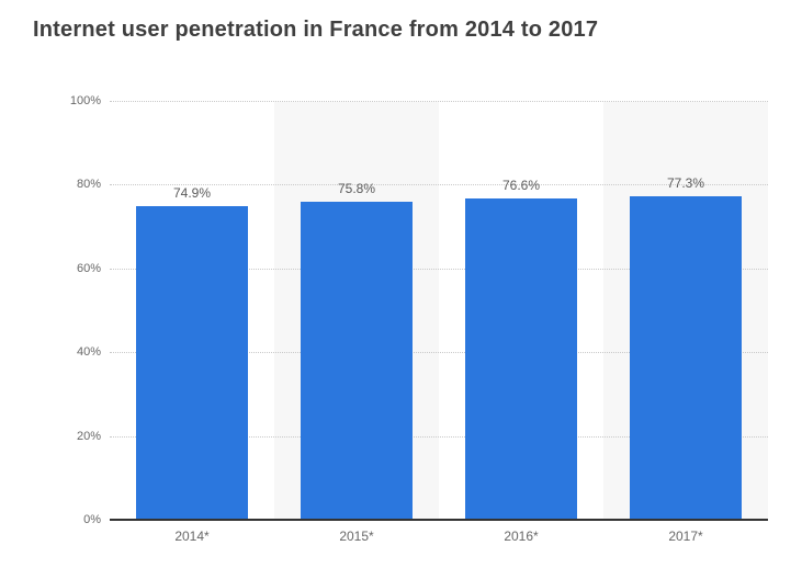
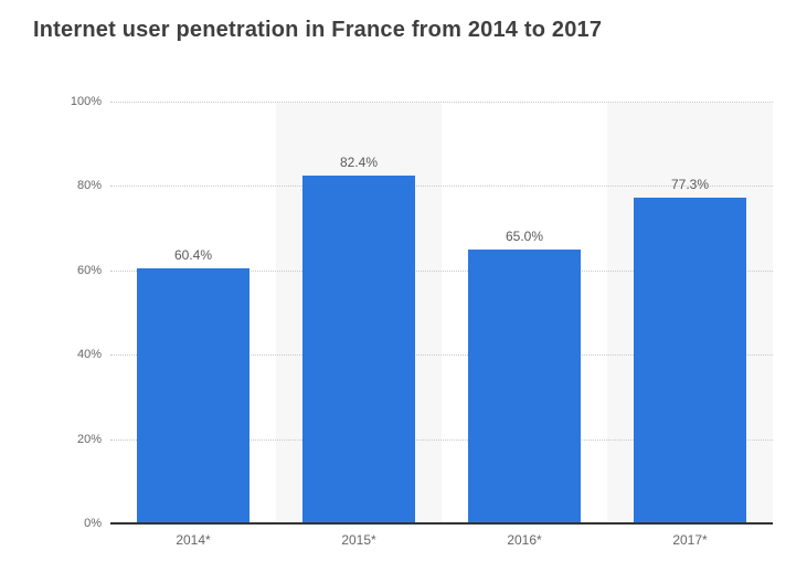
2014*: 74.9% -> 60.4%
2015*: 75.8% -> 82.4%
2016*: 76.6% -> 65.0%
